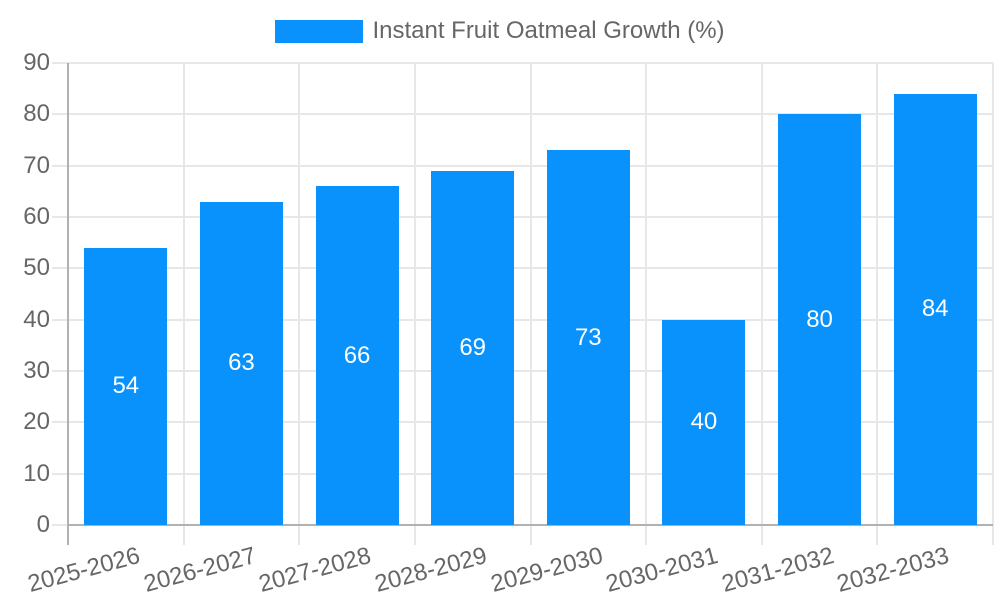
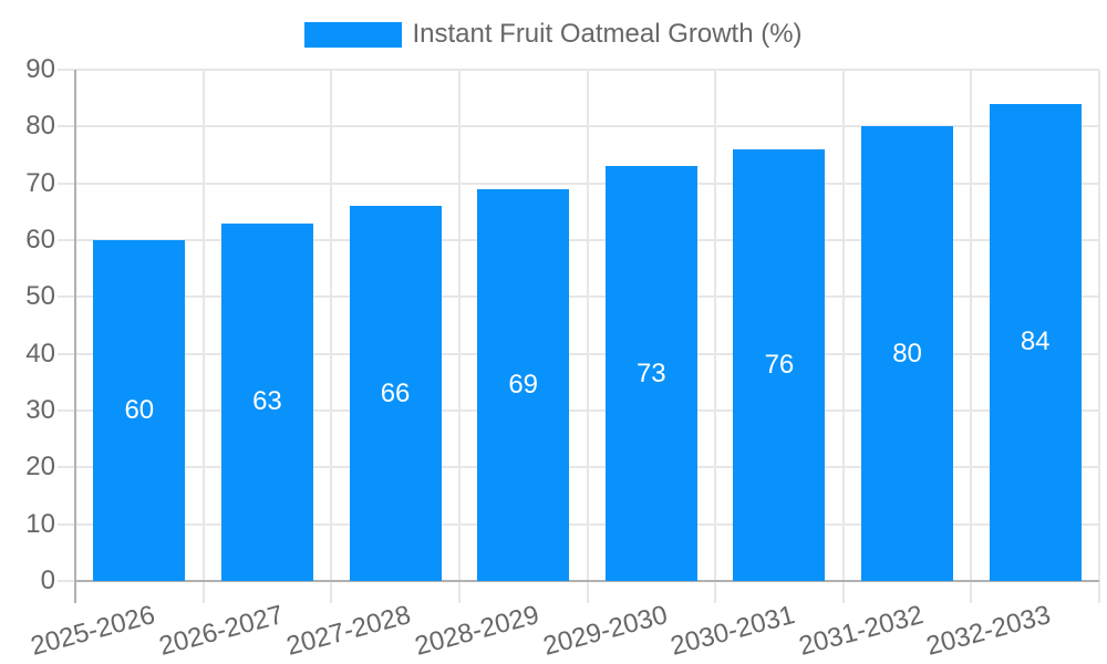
2025-2026: 54 -> 60
2030-2031: 40 -> 76
